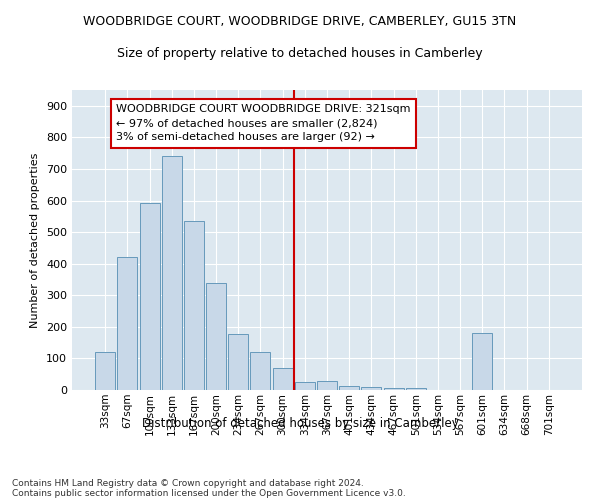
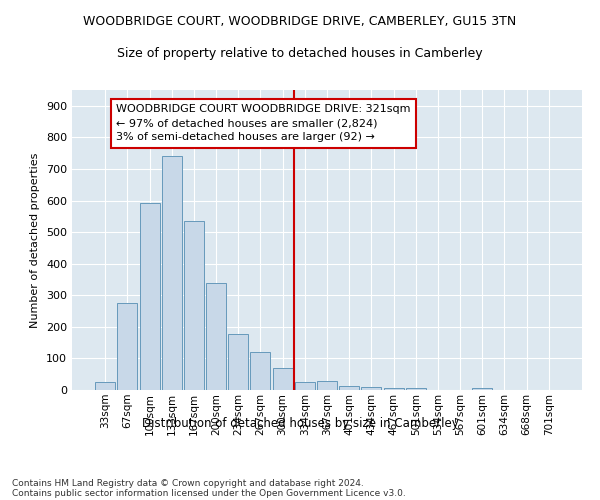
33sqm: 120 -> 25
67sqm: 420 -> 275
601sqm: 180 -> 5
